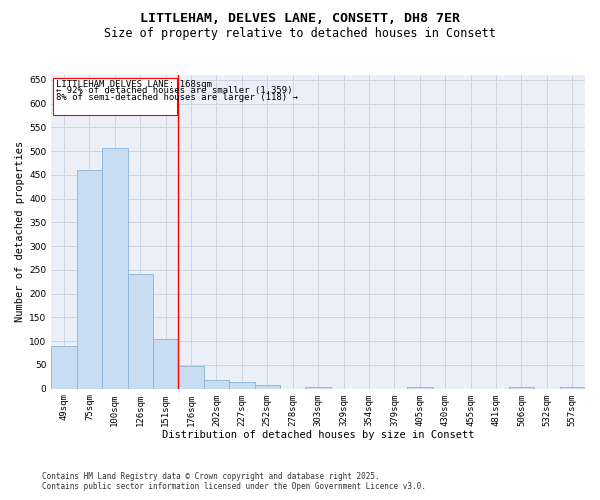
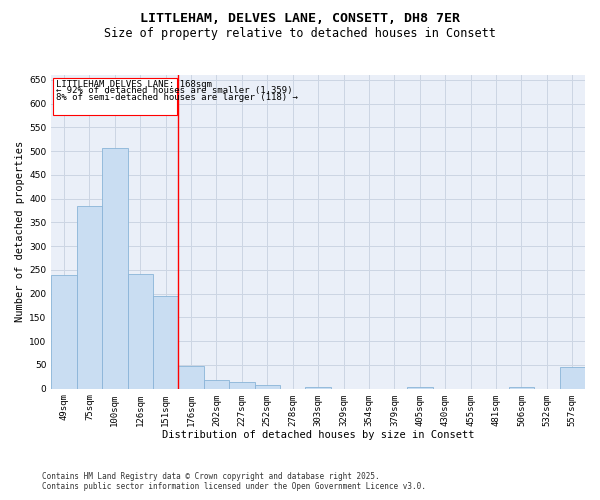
49sqm: 90 -> 240
75sqm: 460 -> 385
151sqm: 104 -> 195
557sqm: 4 -> 45
